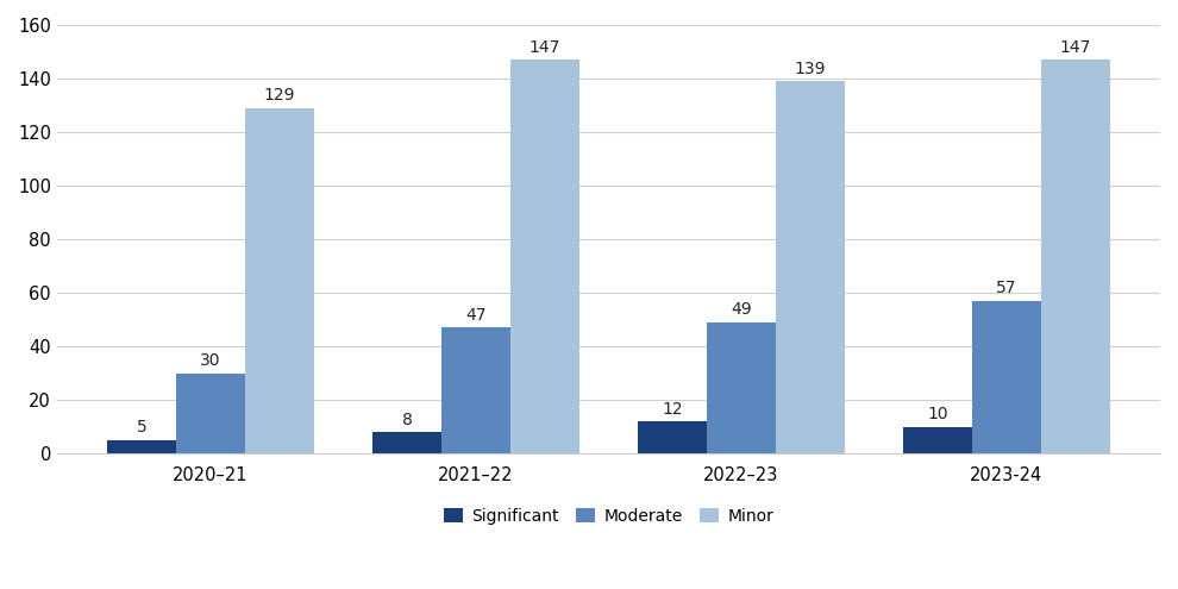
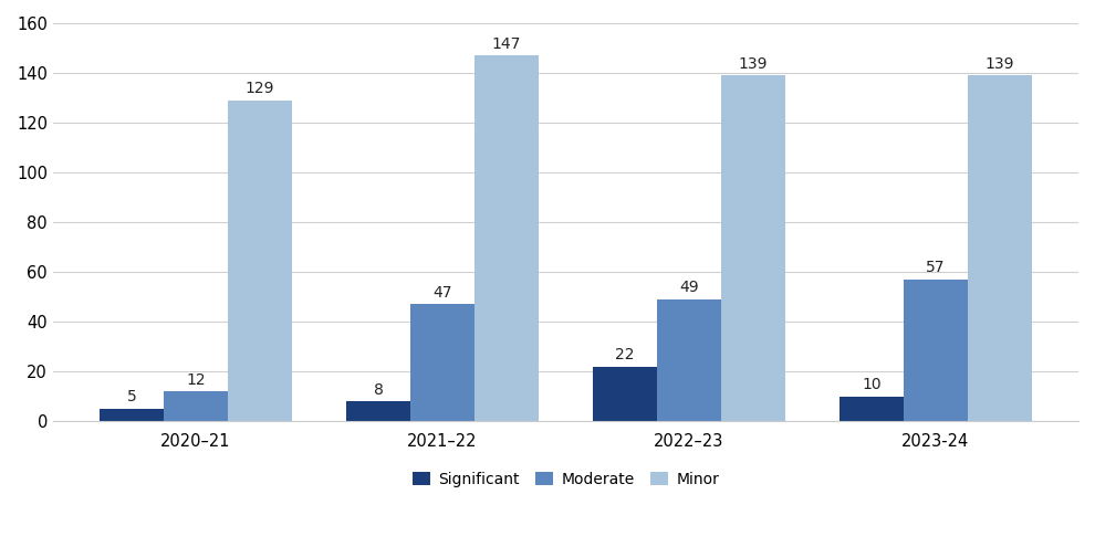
Moderate/2020–21: 30 -> 12
Significant/2022–23: 12 -> 22
Minor/2023-24: 147 -> 139
